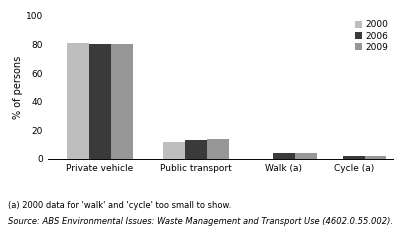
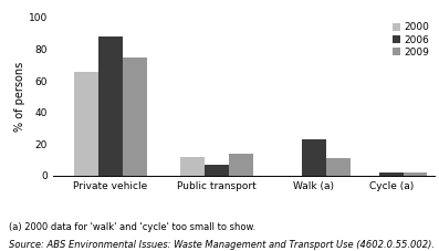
2000/Private vehicle: 81 -> 66
2006/Private vehicle: 80 -> 88
2009/Private vehicle: 80 -> 75
2006/Public transport: 13 -> 7
2006/Walk (a): 4 -> 23
2009/Walk (a): 4 -> 11
